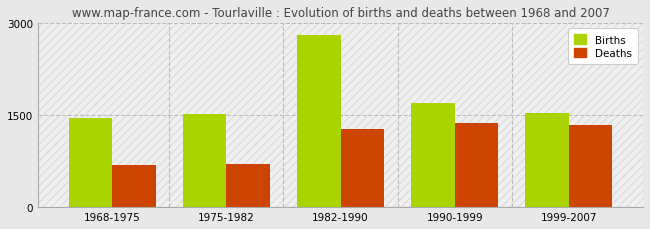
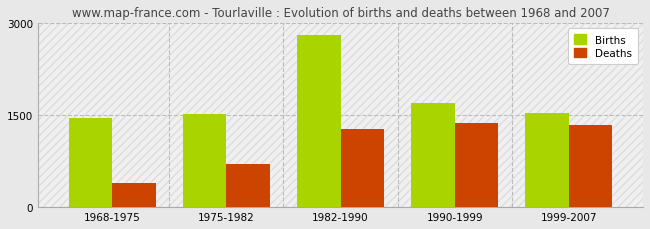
Deaths/1968-1975: 680 -> 400
